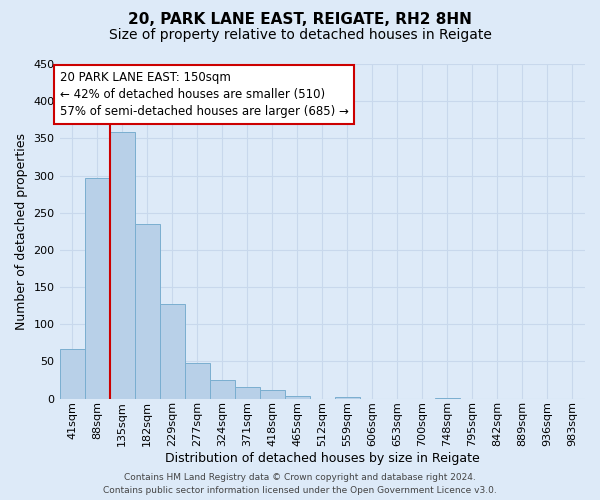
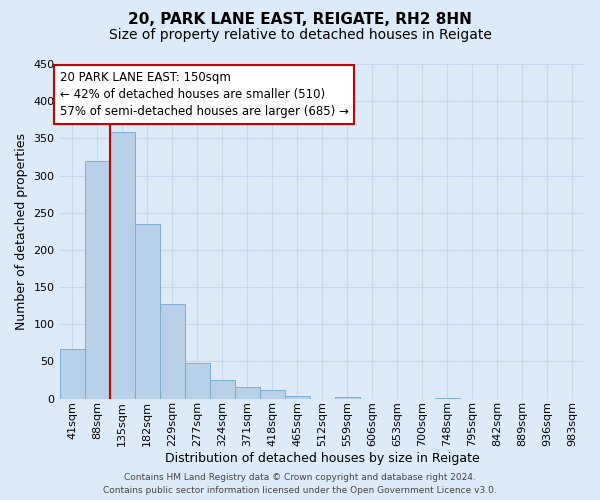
88sqm: 296 -> 320
